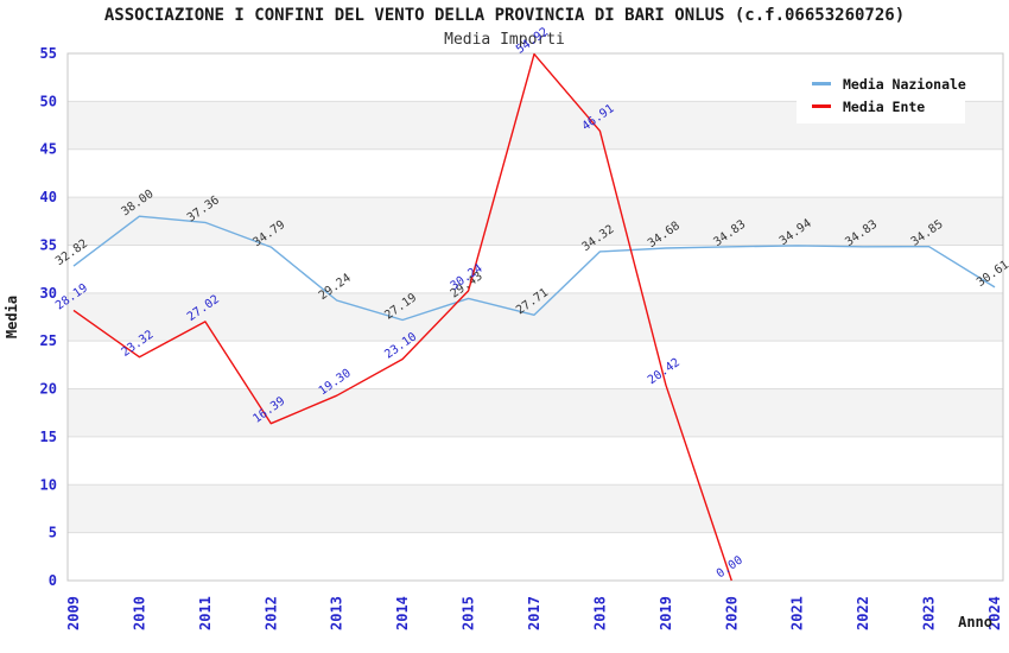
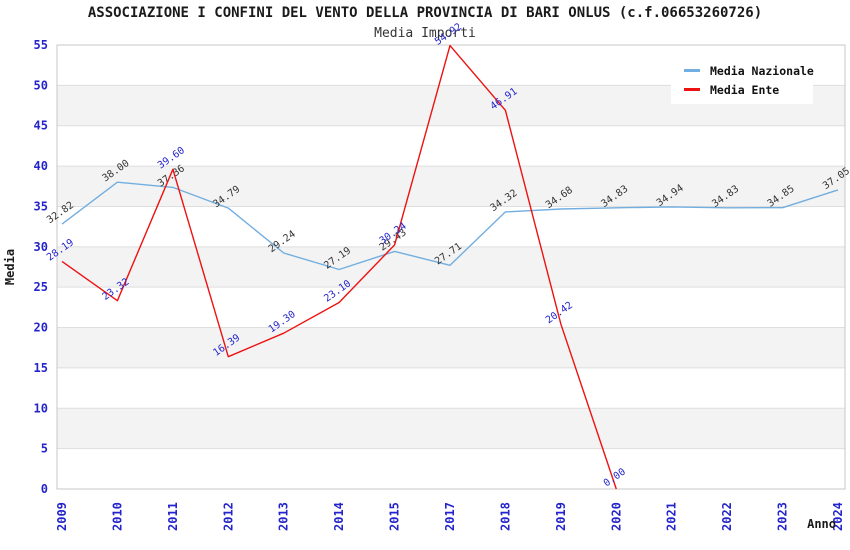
Media Ente/2011: 27.02 -> 39.60
Media Nazionale/2024: 30.61 -> 37.05
